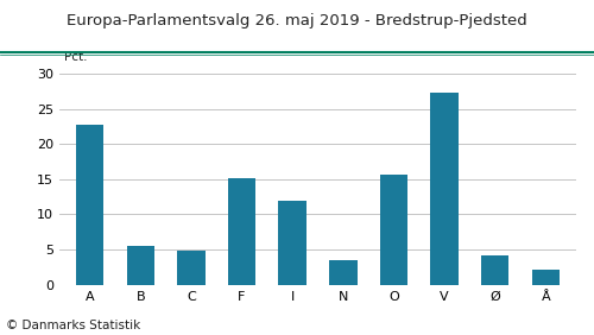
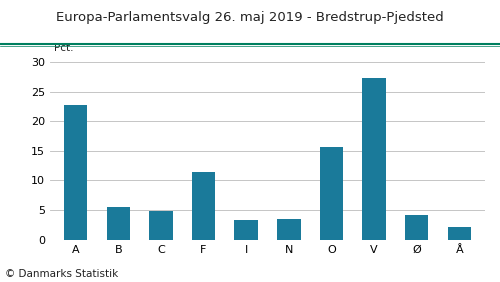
F: 15.2 -> 11.5
I: 12.0 -> 3.3
